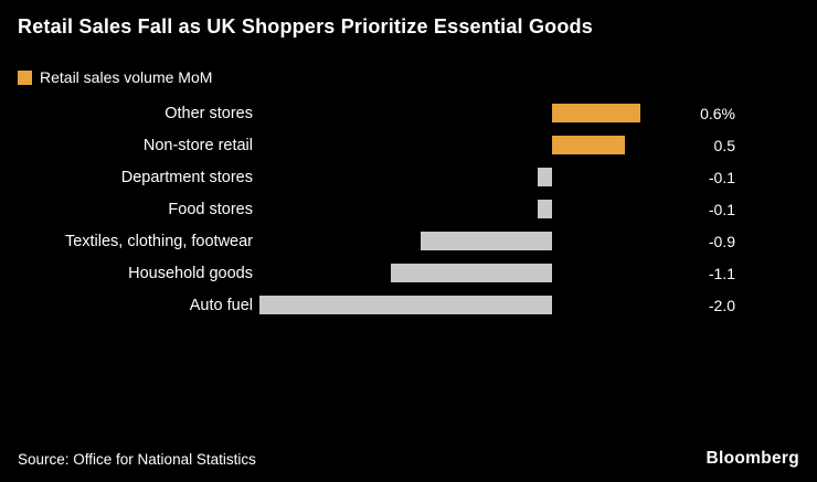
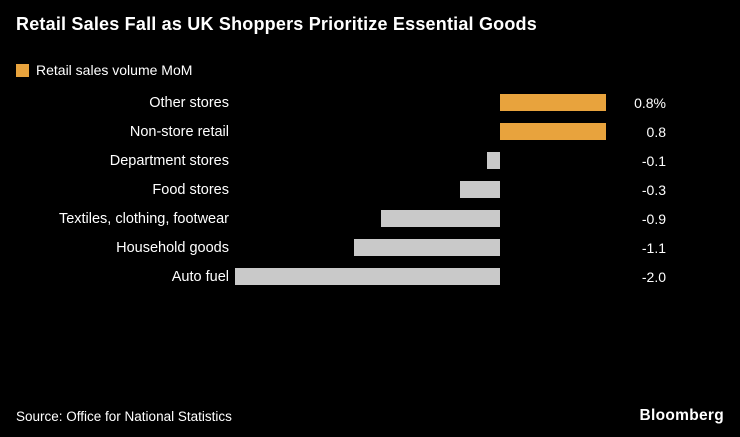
Other stores: 0.6% -> 0.8%
Non-store retail: 0.5 -> 0.8
Food stores: -0.1 -> -0.3
